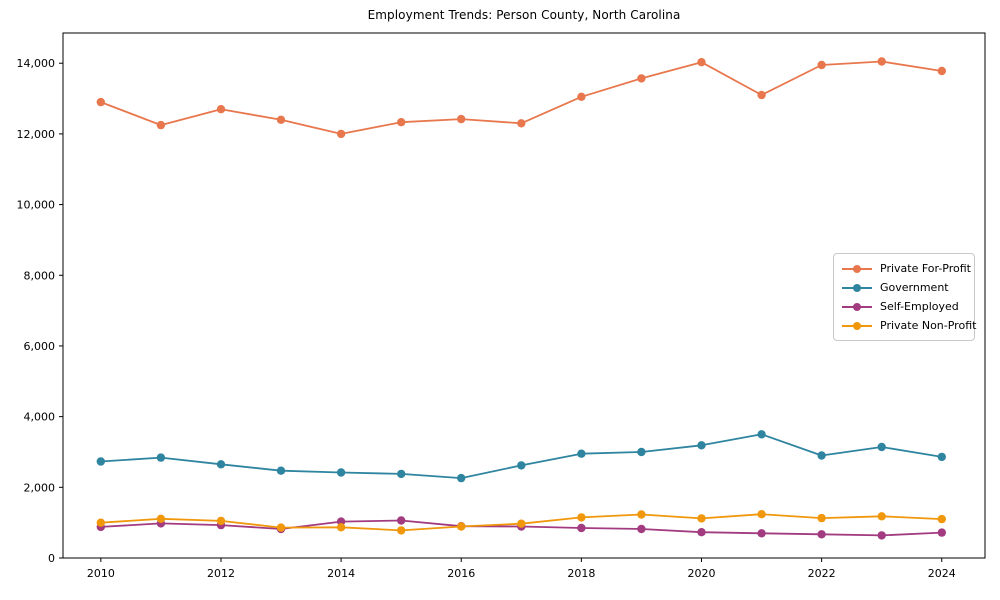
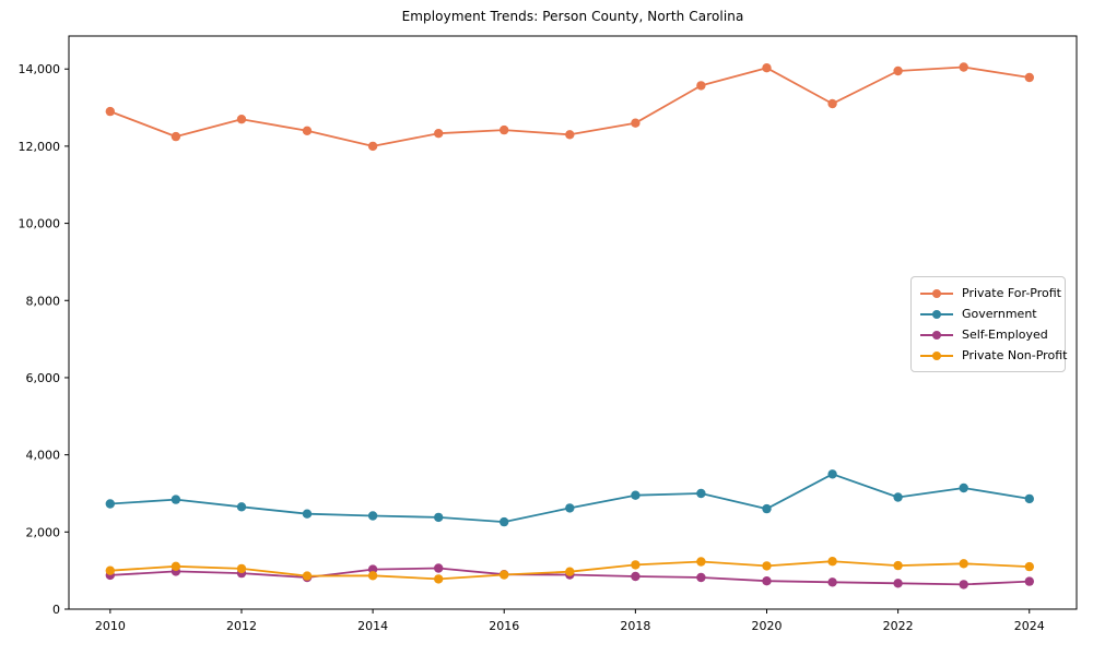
Private For-Profit/2018: 13000 -> 12600
Government/2020: 3200 -> 2600
